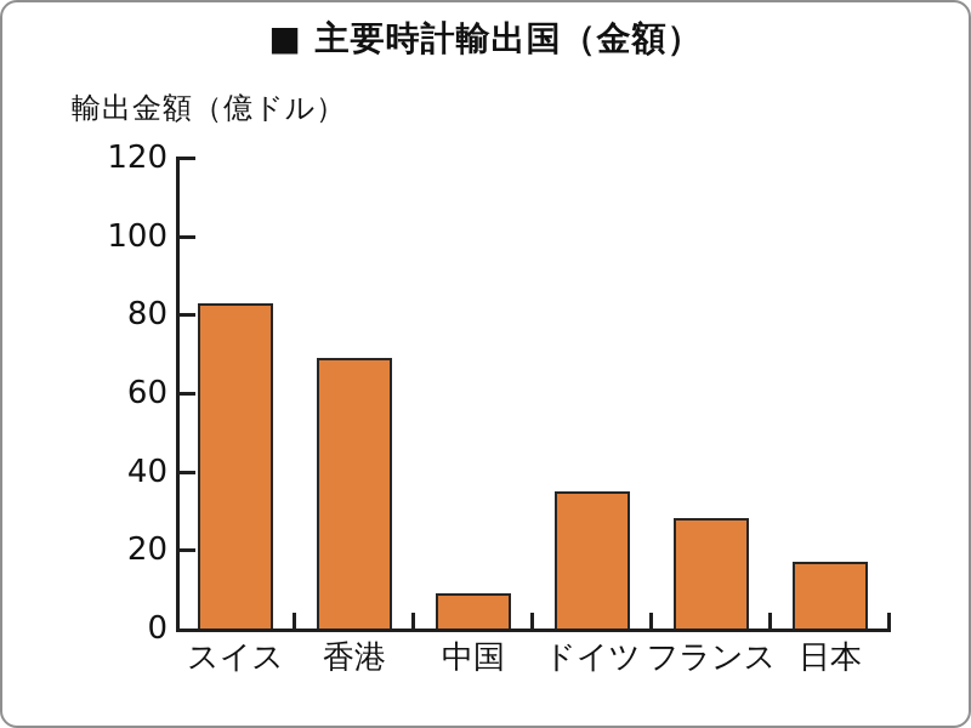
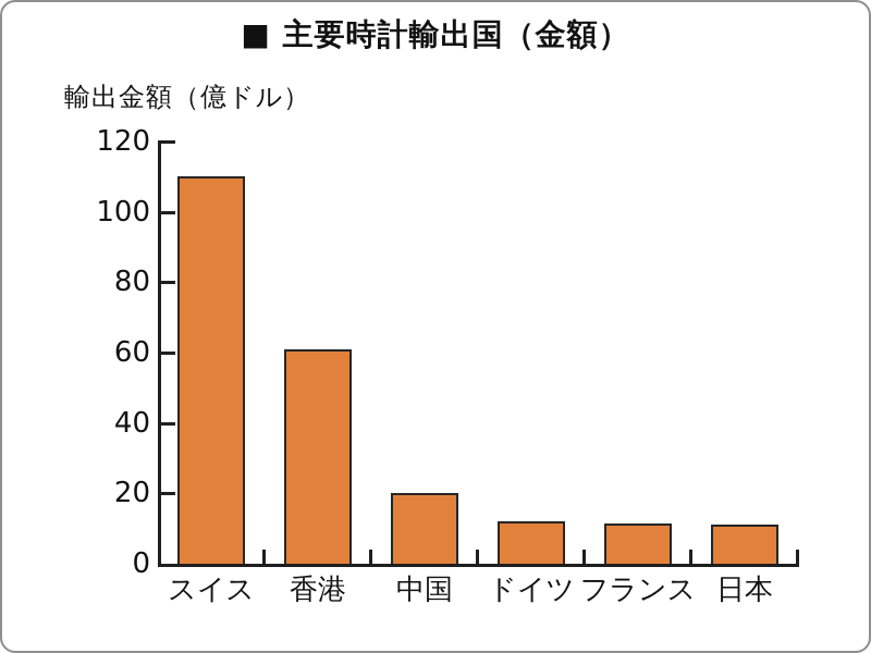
スイス: 83 -> 110
香港: 69 -> 61
中国: 9 -> 20
ドイツ: 35 -> 12
フランス: 28 -> 12
日本: 17 -> 11
